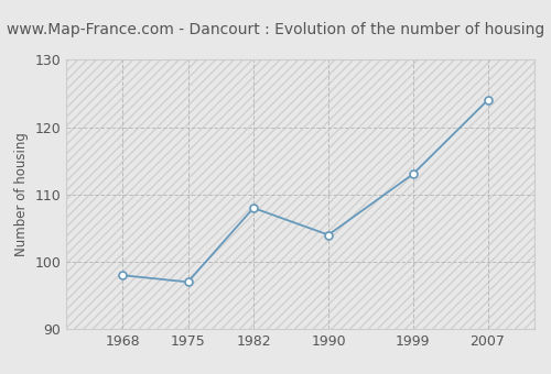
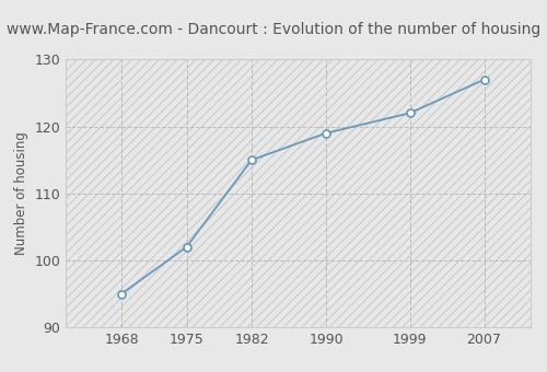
1968: 98 -> 95
1975: 97 -> 102
1982: 108 -> 115
1990: 104 -> 119
1999: 113 -> 122
2007: 124 -> 127
